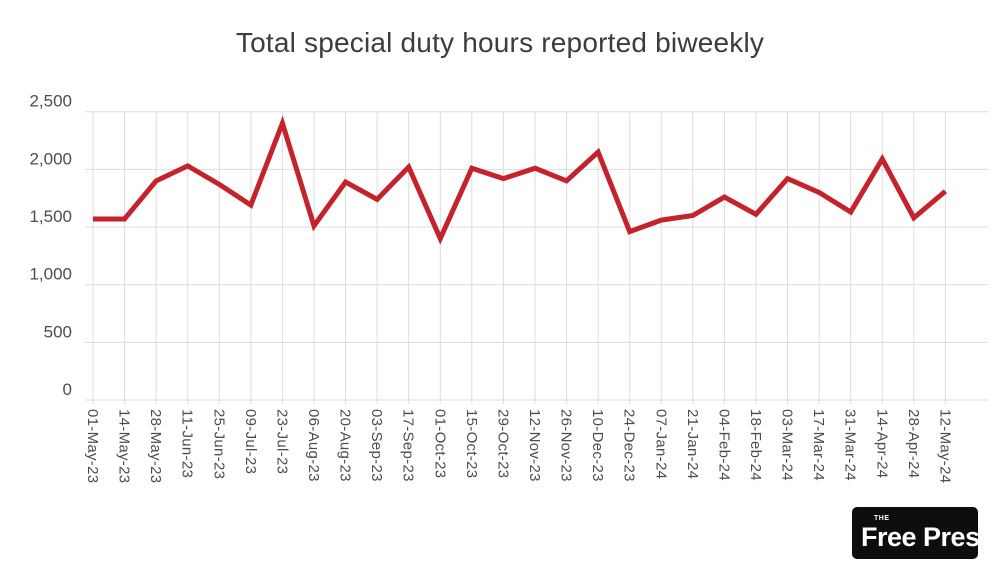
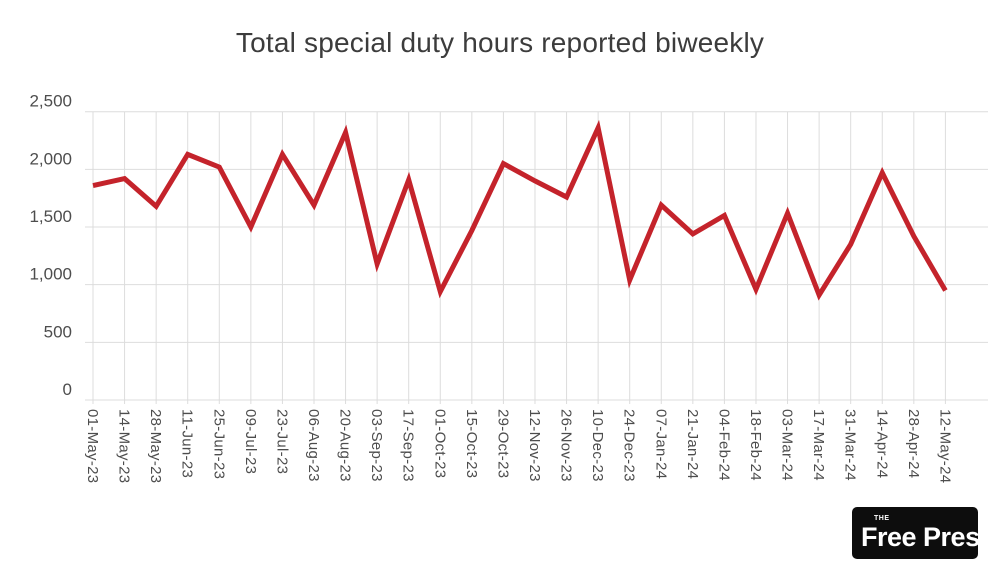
01-May-23: 1570 -> 1860
14-May-23: 1570 -> 1920
28-May-23: 1900 -> 1680
11-Jun-23: 2030 -> 2130
25-Jun-23: 1870 -> 2020
09-Jul-23: 1690 -> 1500
23-Jul-23: 2400 -> 2130
06-Aug-23: 1510 -> 1690
20-Aug-23: 1890 -> 2320
03-Sep-23: 1740 -> 1180
17-Sep-23: 2020 -> 1910
01-Oct-23: 1400 -> 940
15-Oct-23: 2010 -> 1470
29-Oct-23: 1920 -> 2050
12-Nov-23: 2010 -> 1900
26-Nov-23: 1900 -> 1760
10-Dec-23: 2150 -> 2360
24-Dec-23: 1460 -> 1040
07-Jan-24: 1560 -> 1690
21-Jan-24: 1600 -> 1440
04-Feb-24: 1760 -> 1600
18-Feb-24: 1610 -> 960
03-Mar-24: 1920 -> 1620
17-Mar-24: 1800 -> 910
31-Mar-24: 1630 -> 1350
14-Apr-24: 2090 -> 1970
28-Apr-24: 1580 -> 1420
12-May-24: 1810 -> 950
